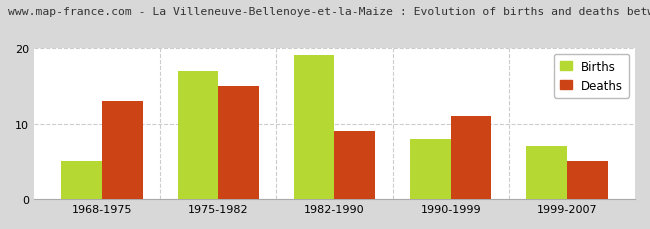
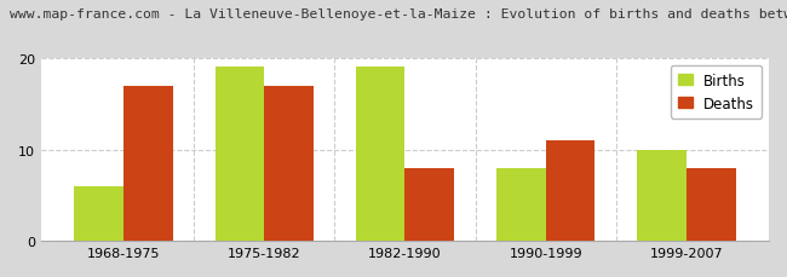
Births/1968-1975: 5 -> 6
Deaths/1968-1975: 13 -> 17
Births/1975-1982: 17 -> 19
Deaths/1975-1982: 15 -> 17
Deaths/1982-1990: 9 -> 8
Births/1999-2007: 7 -> 10
Deaths/1999-2007: 5 -> 8
